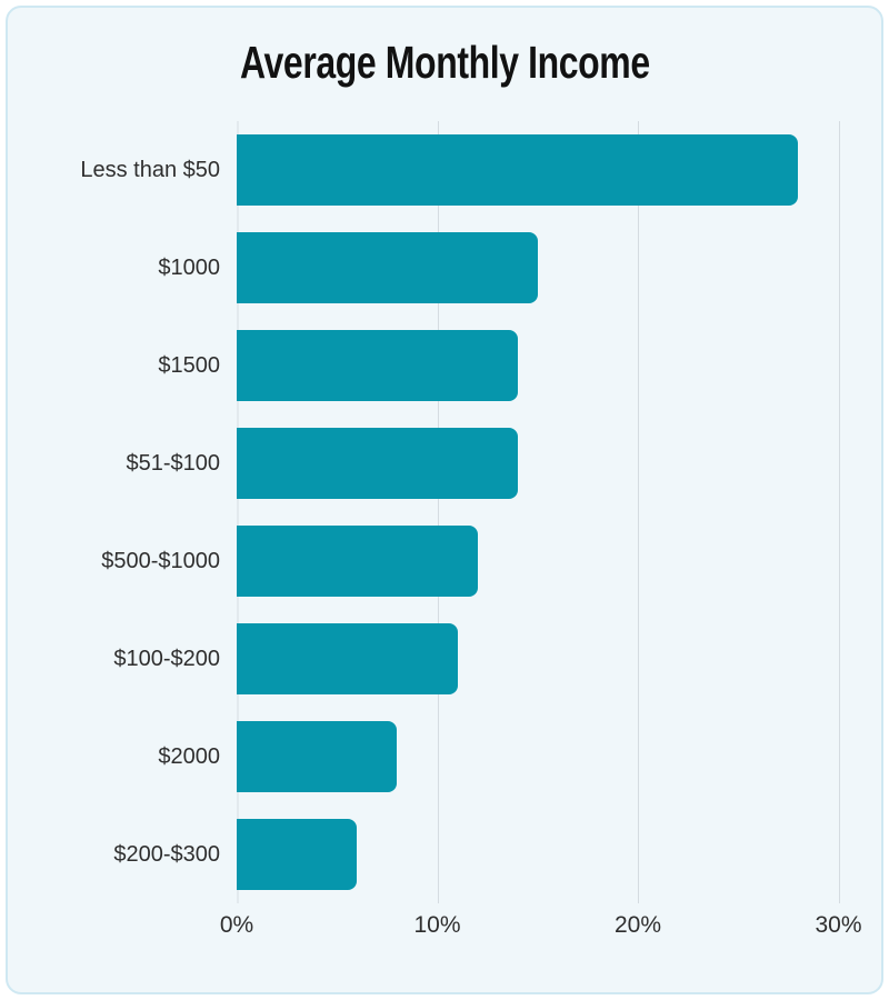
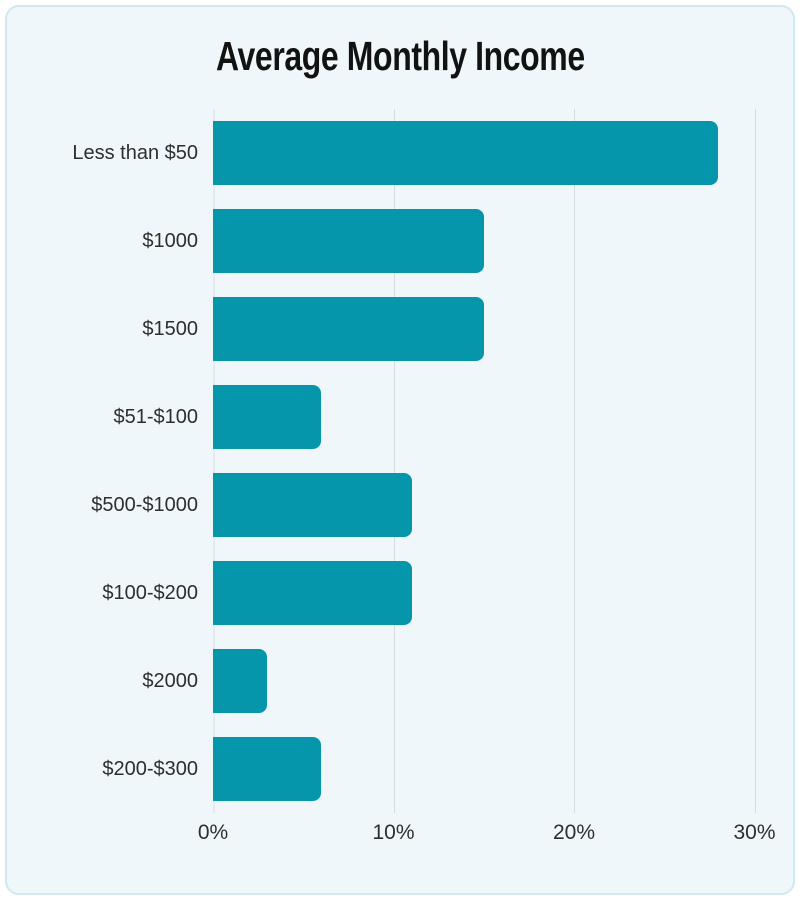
$1500: 14% -> 15%
$51-$100: 14% -> 6%
$500-$1000: 12% -> 11%
$2000: 8% -> 3%
